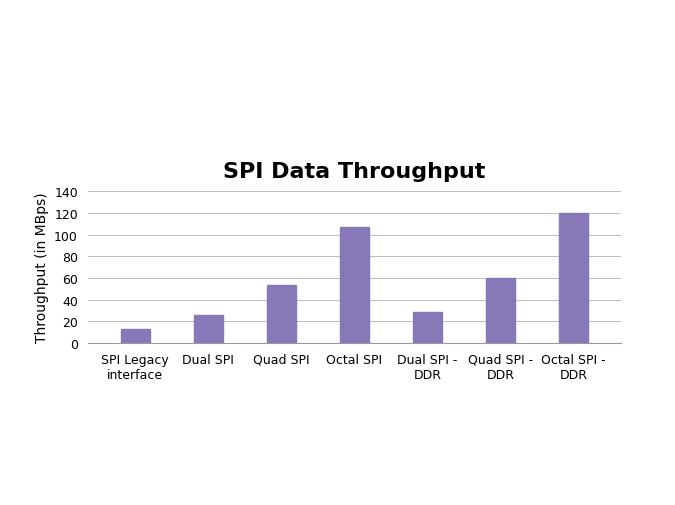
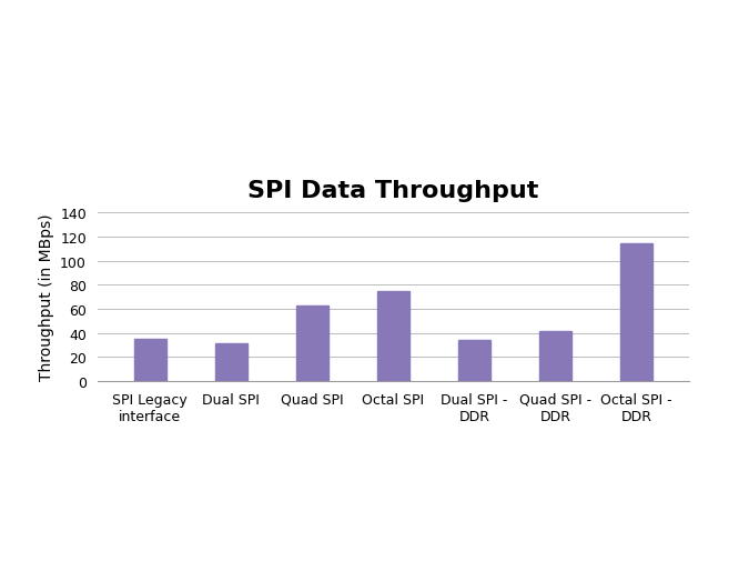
SPI Legacy interface: 13 -> 35
Dual SPI: 26 -> 31
Quad SPI: 54 -> 63
Octal SPI: 107 -> 75
Dual SPI - DDR: 29 -> 34
Quad SPI - DDR: 60 -> 42
Octal SPI - DDR: 120 -> 114
